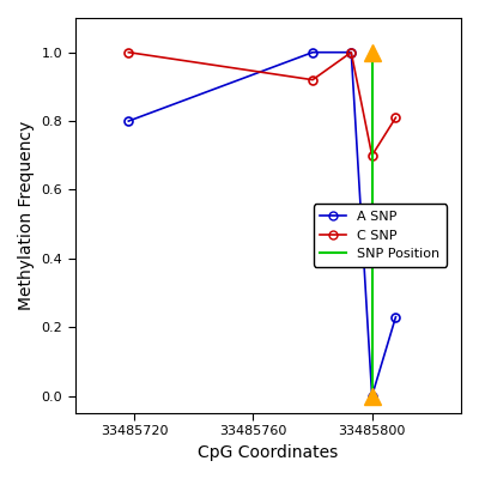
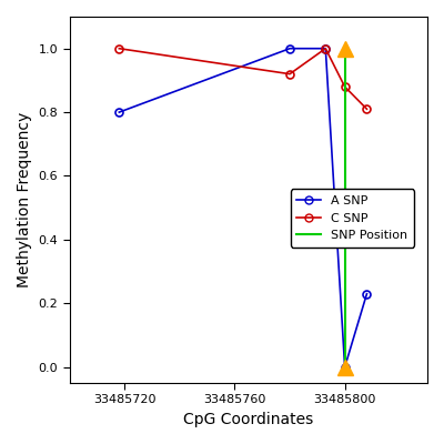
C SNP/33485800: 0.70 -> 0.88
